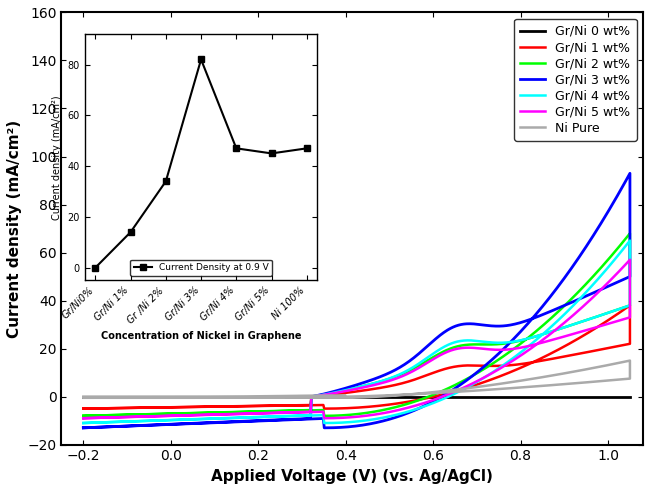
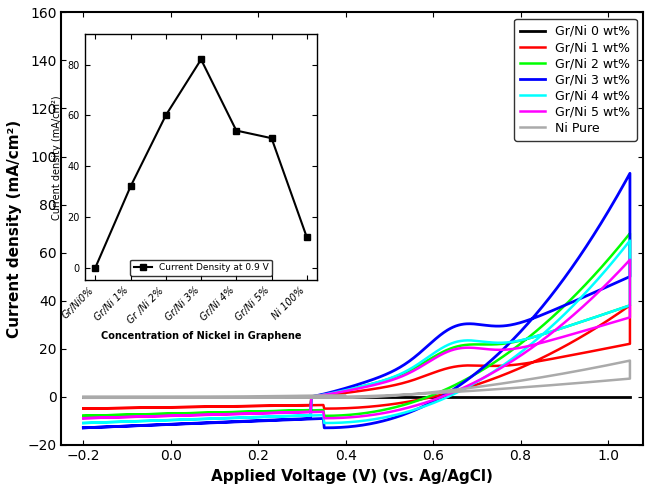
Gr/Ni 1%: 14 -> 32
Gr /Ni 2%: 34 -> 60
Gr/Ni 4%: 47 -> 54
Gr/Ni 5%: 45 -> 51
Ni 100%: 47 -> 12
